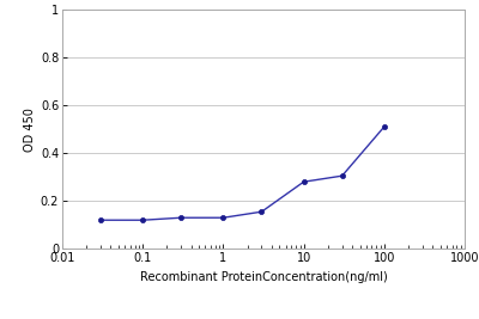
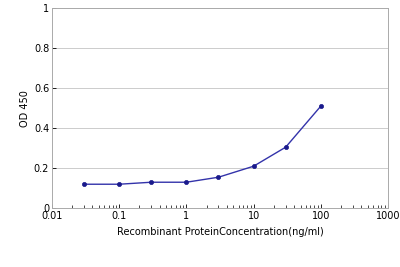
10: 0.280 -> 0.210
